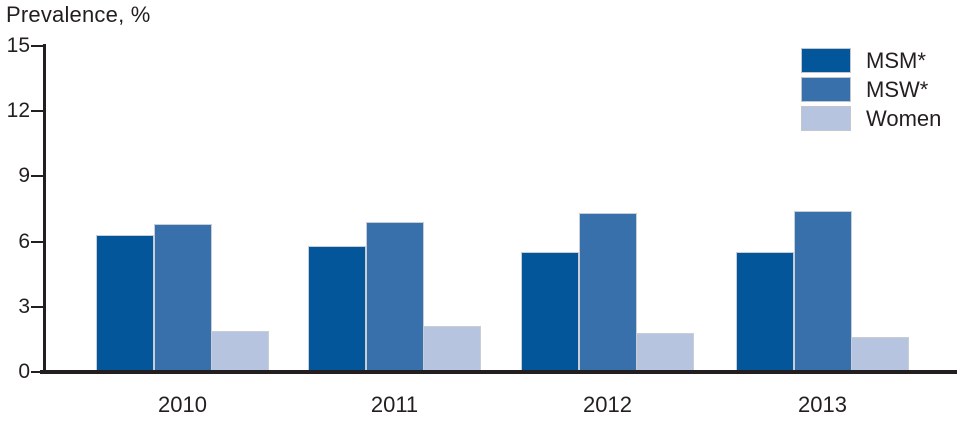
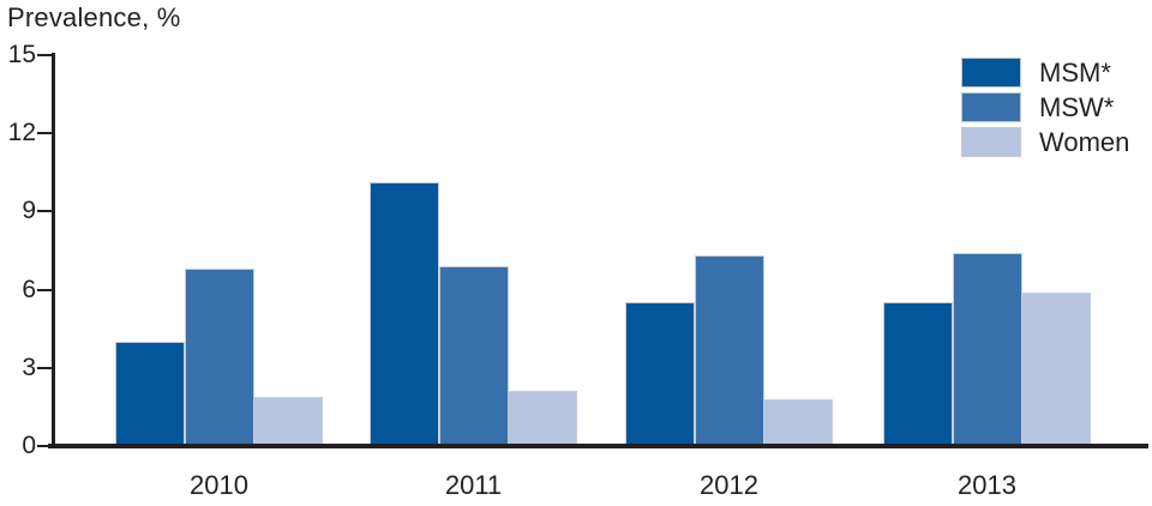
MSM*/2010: 6.3 -> 4.0
MSM*/2011: 5.8 -> 10.1
Women/2013: 1.6 -> 5.9
